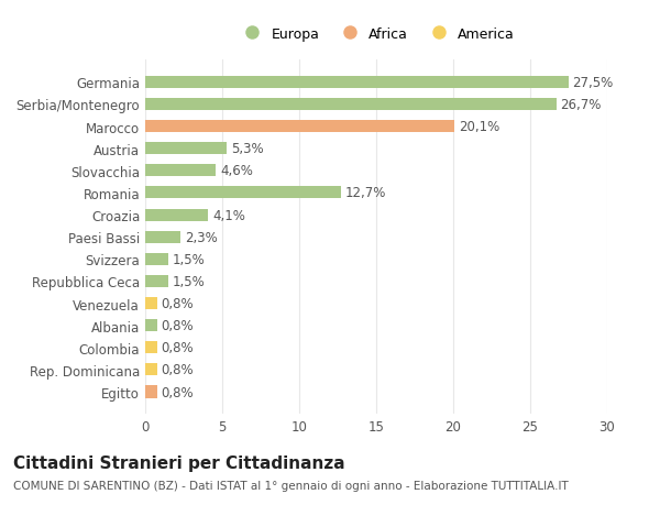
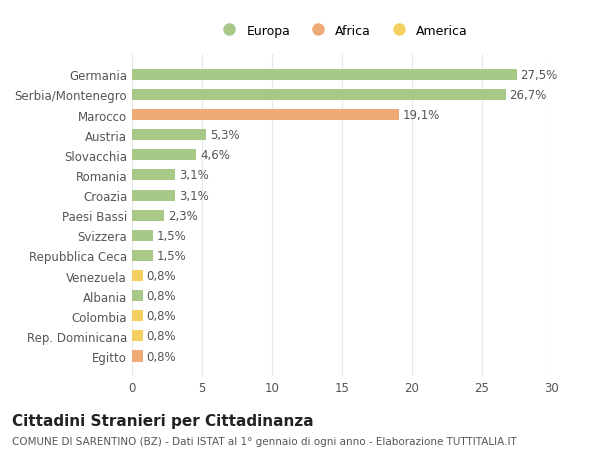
Marocco: 20,1% -> 19,1%
Romania: 12,7% -> 3,1%
Croazia: 4,1% -> 3,1%
